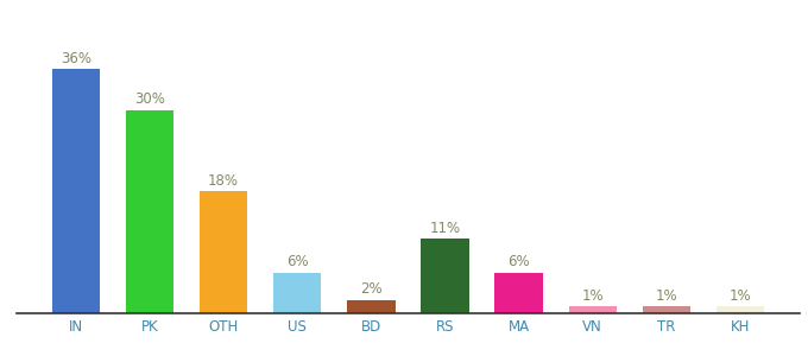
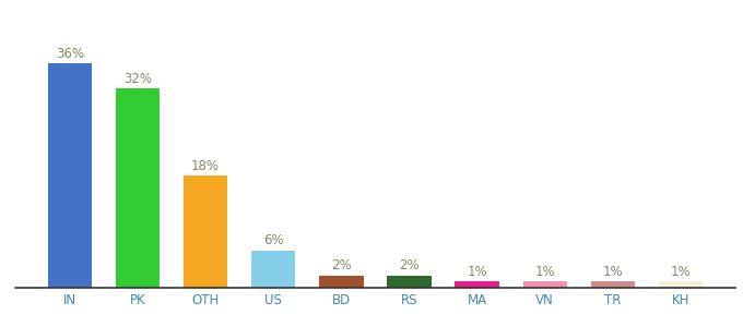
PK: 30% -> 32%
RS: 11% -> 2%
MA: 6% -> 1%
